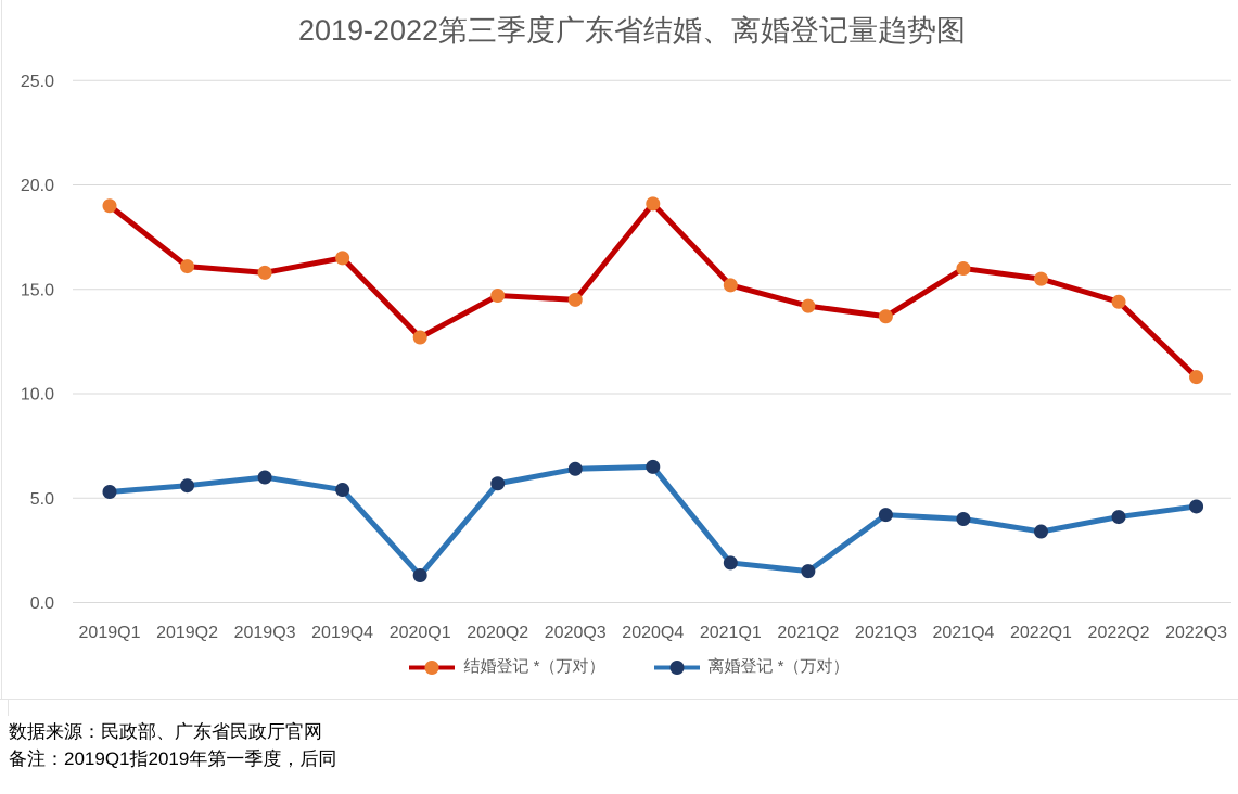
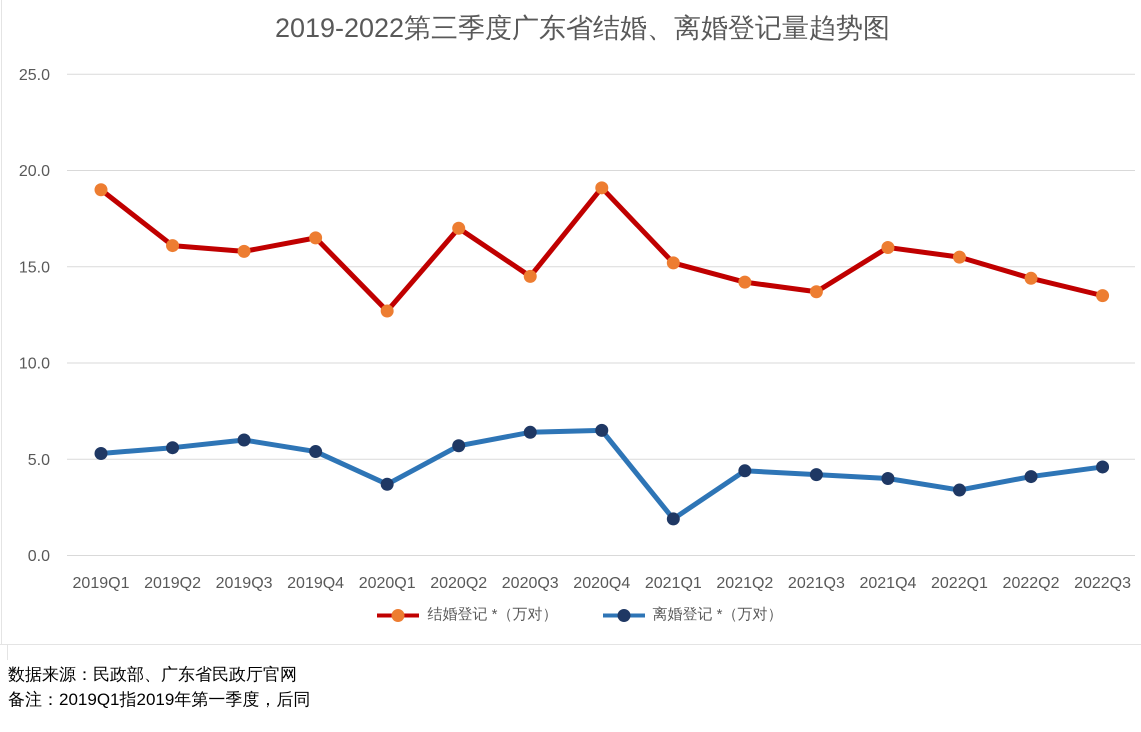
离婚登记 *（万对）/2020Q1: 1.3 -> 3.7
结婚登记 *（万对）/2020Q2: 14.7 -> 17.0
离婚登记 *（万对）/2021Q2: 1.5 -> 4.4
结婚登记 *（万对）/2022Q3: 10.8 -> 13.5
